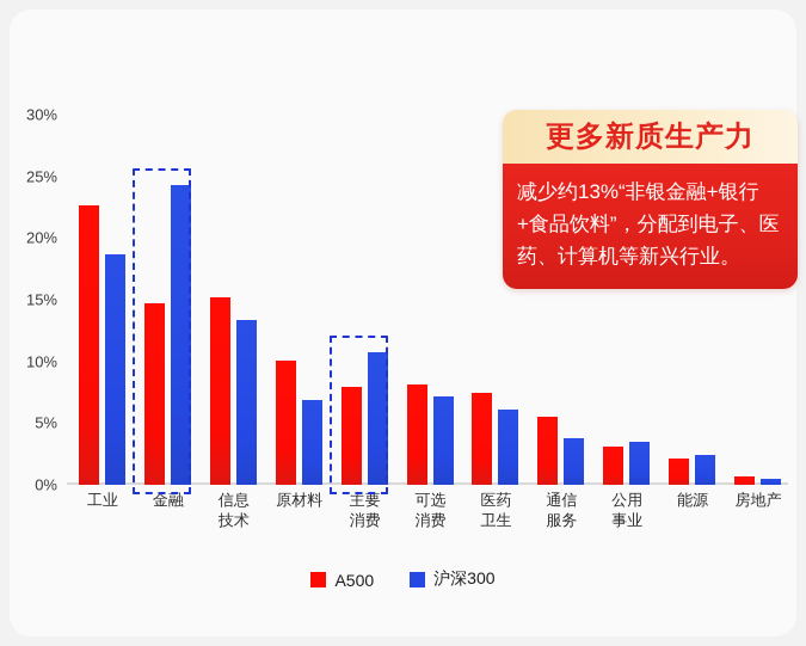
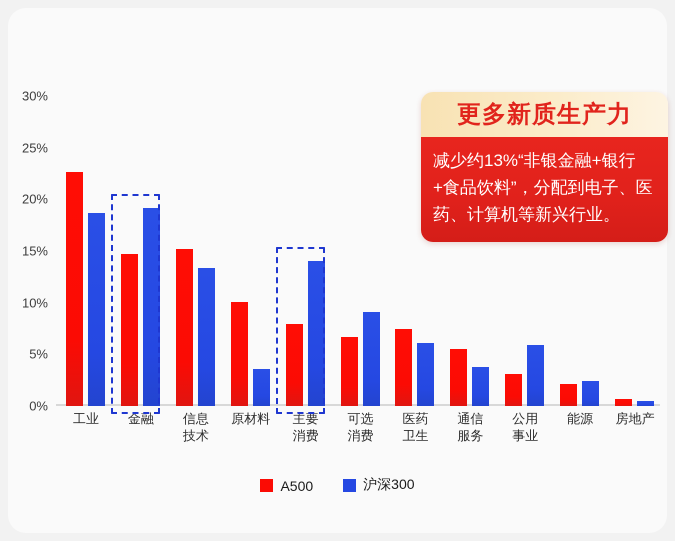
沪深300/金融: 24.3% -> 19.2%
沪深300/原材料: 6.9% -> 3.6%
沪深300/主要消费: 10.7% -> 14.0%
A500/可选消费: 8.1% -> 6.7%
沪深300/可选消费: 7.2% -> 9.1%
沪深300/公用事业: 3.5% -> 5.9%
